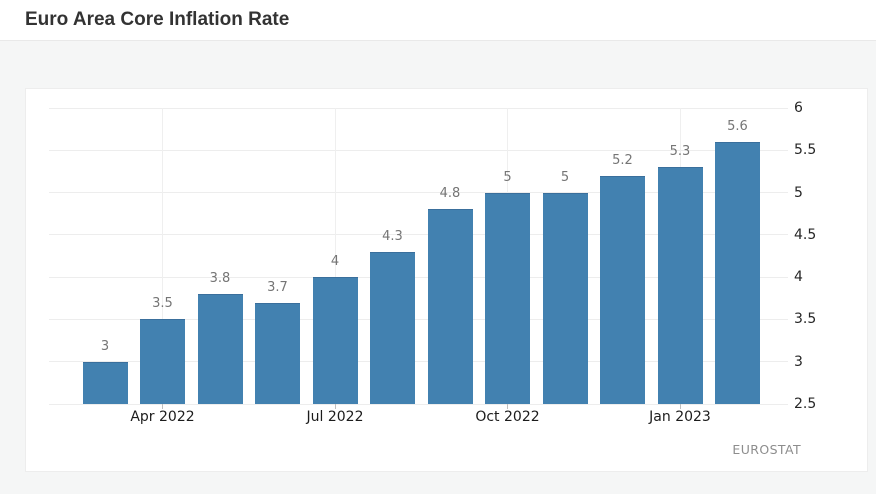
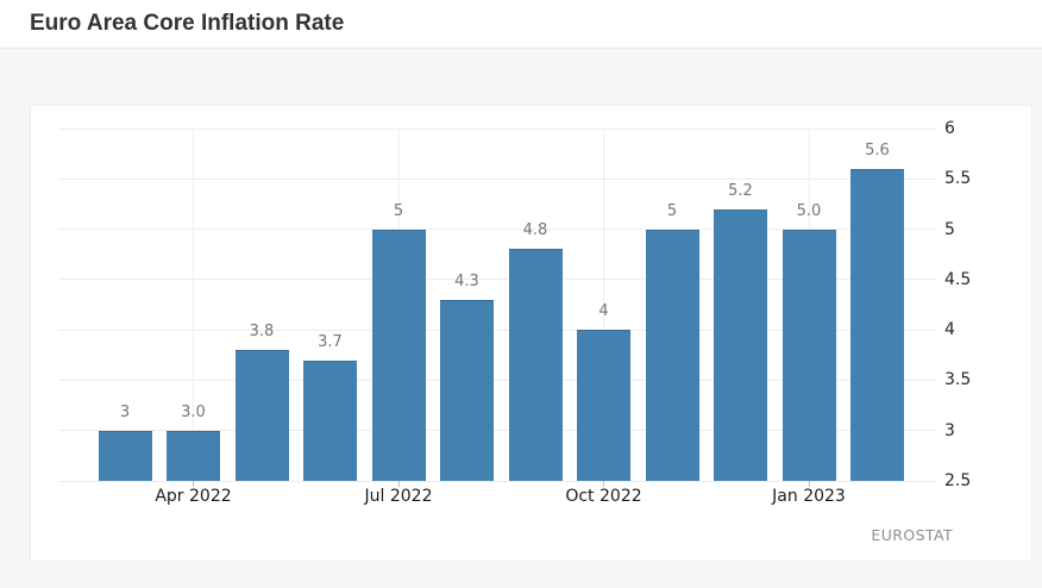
Apr 2022: 3.5 -> 3.0
Jul 2022: 4 -> 5
Oct 2022: 5 -> 4
Jan 2023: 5.3 -> 5.0
